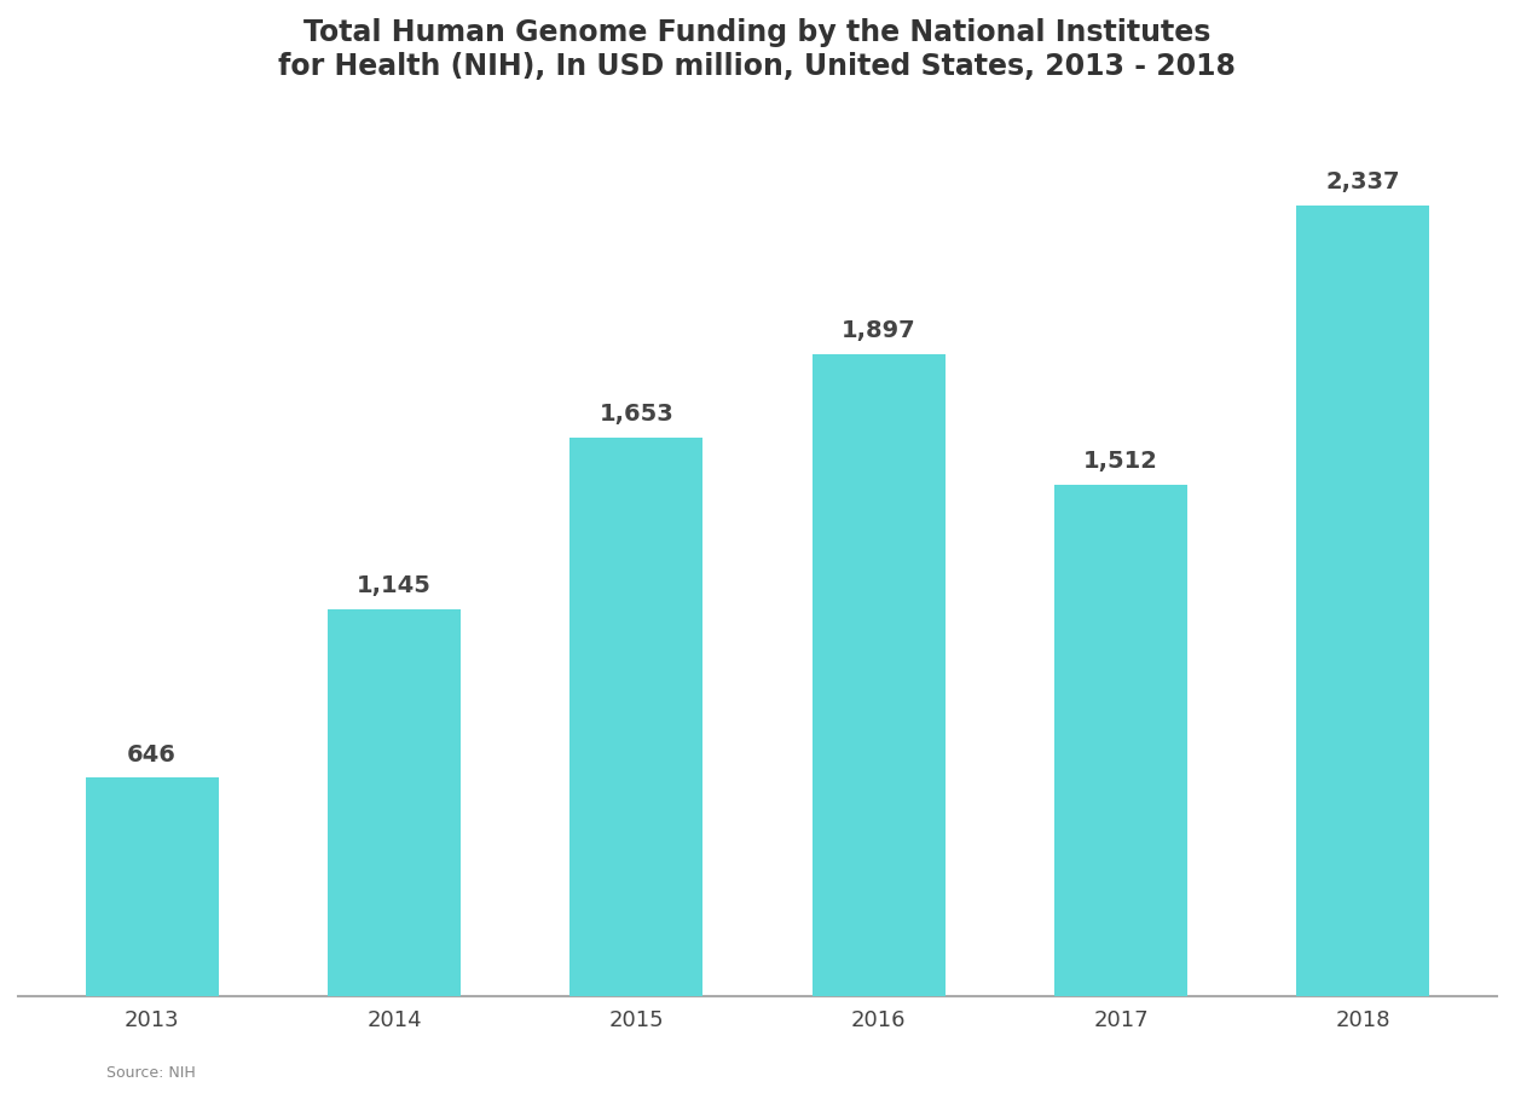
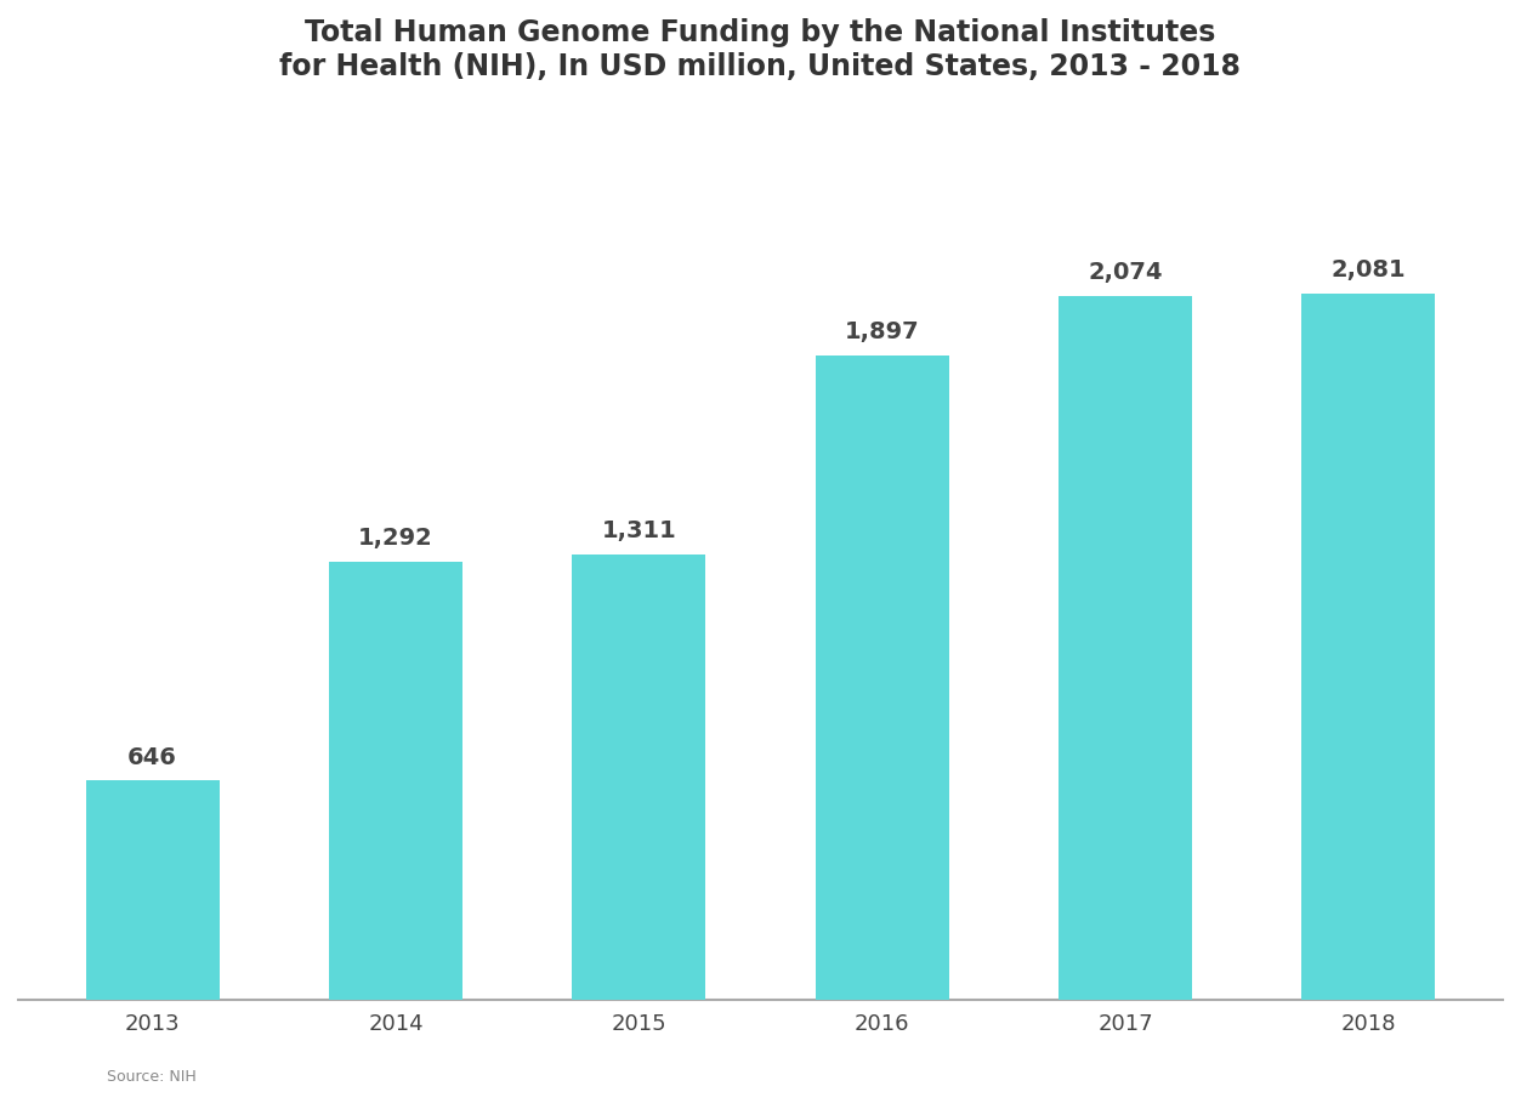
2014: 1,145 -> 1,292
2015: 1,653 -> 1,311
2017: 1,512 -> 2,074
2018: 2,337 -> 2,081
